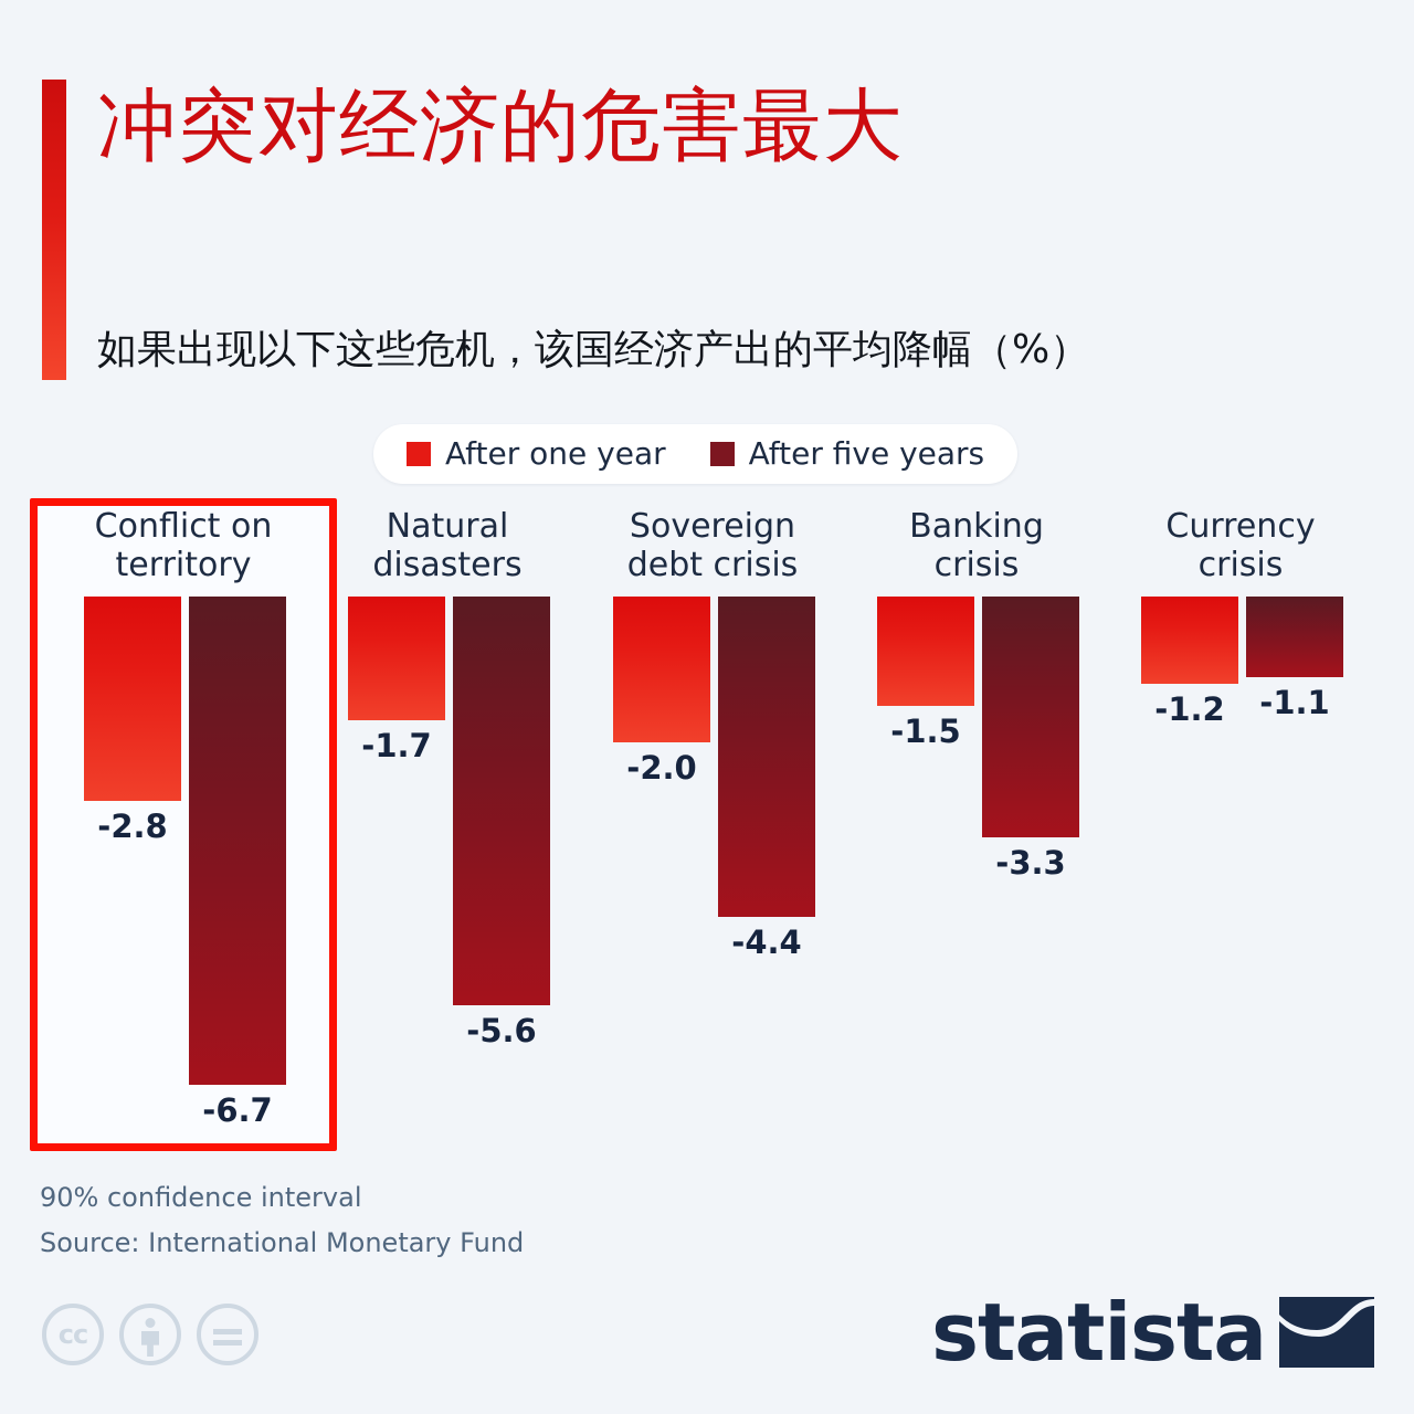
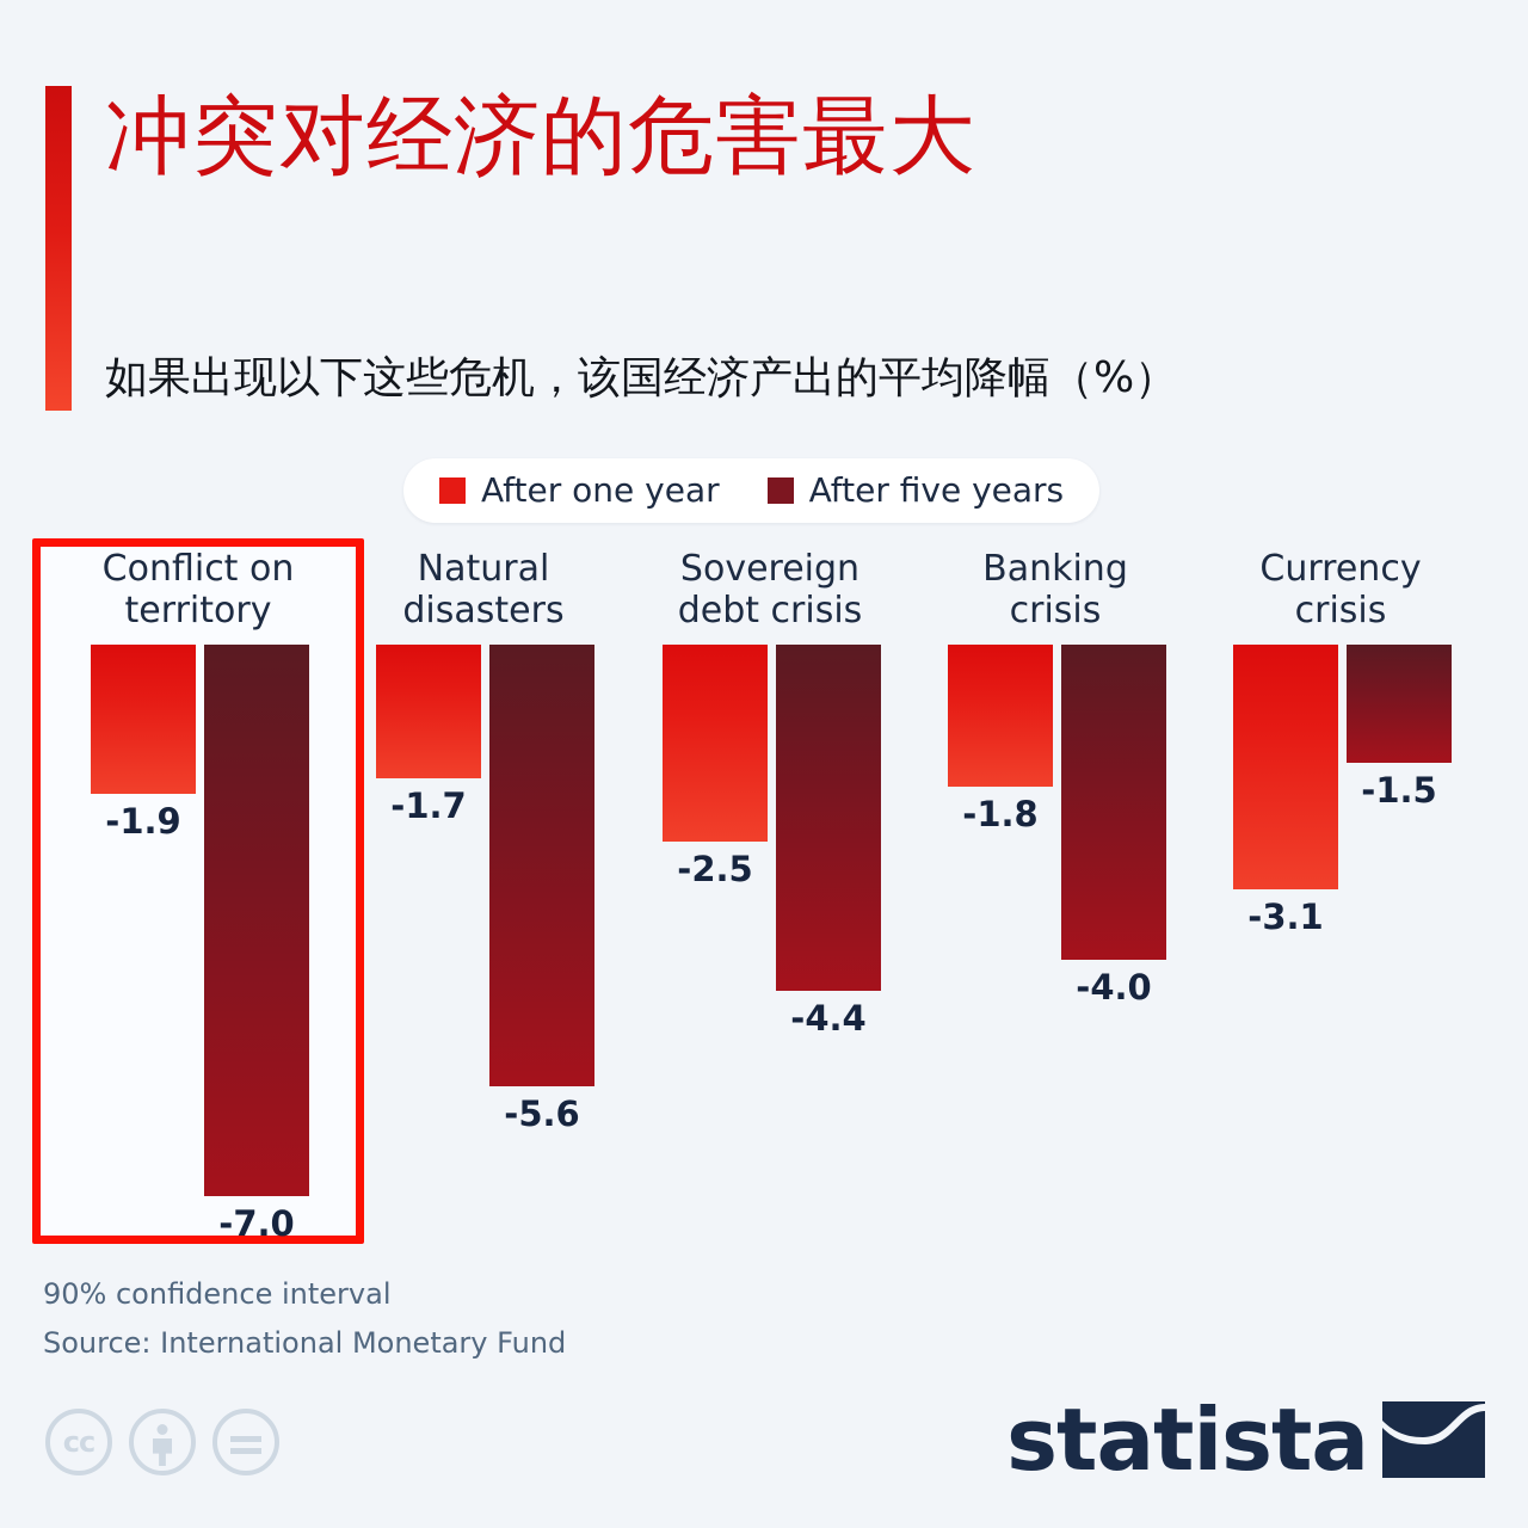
After one year/Conflict on territory: -2.8 -> -1.9
After five years/Conflict on territory: -6.7 -> -7.0
After one year/Sovereign debt crisis: -2.0 -> -2.5
After one year/Banking crisis: -1.5 -> -1.8
After five years/Banking crisis: -3.3 -> -4.0
After one year/Currency crisis: -1.2 -> -3.1
After five years/Currency crisis: -1.1 -> -1.5
